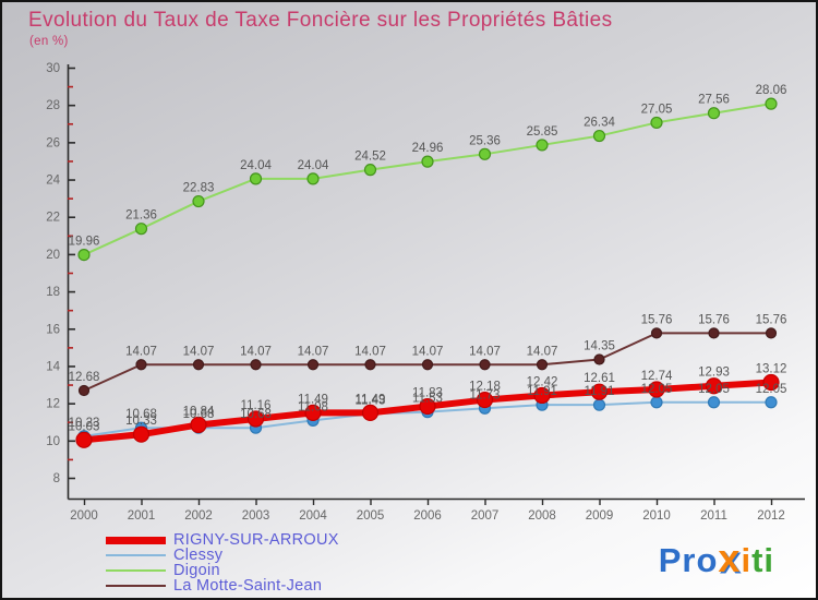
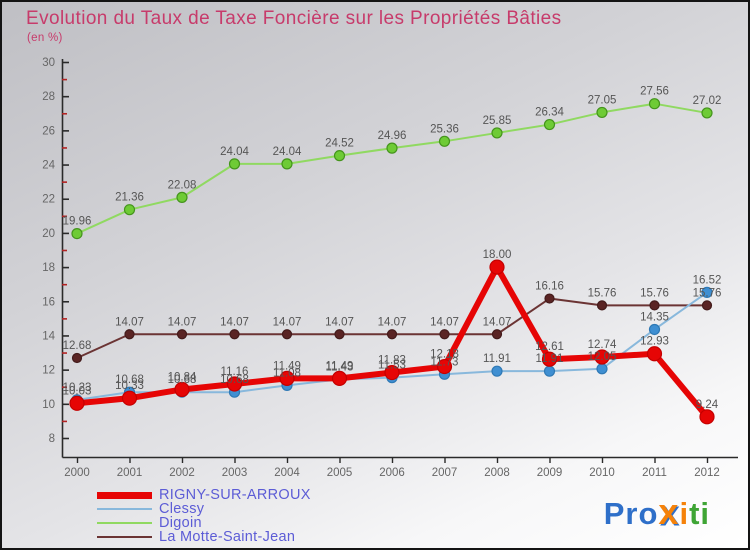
Digoin/2002: 22.83 -> 22.08
RIGNY-SUR-ARROUX/2008: 12.42 -> 18.00
La Motte-Saint-Jean/2009: 14.35 -> 16.16
Clessy/2011: 12.05 -> 14.35
RIGNY-SUR-ARROUX/2012: 13.12 -> 9.24
Clessy/2012: 12.05 -> 16.52
Digoin/2012: 28.06 -> 27.02
